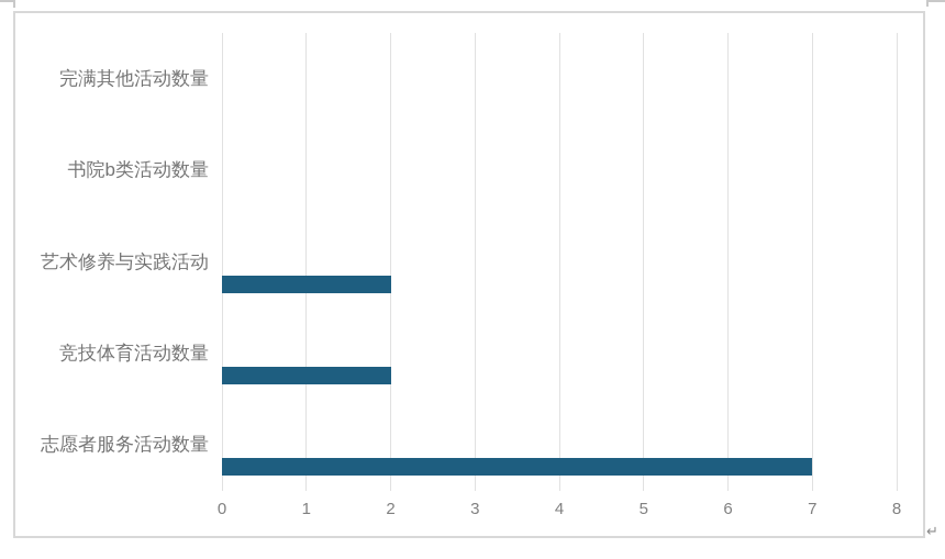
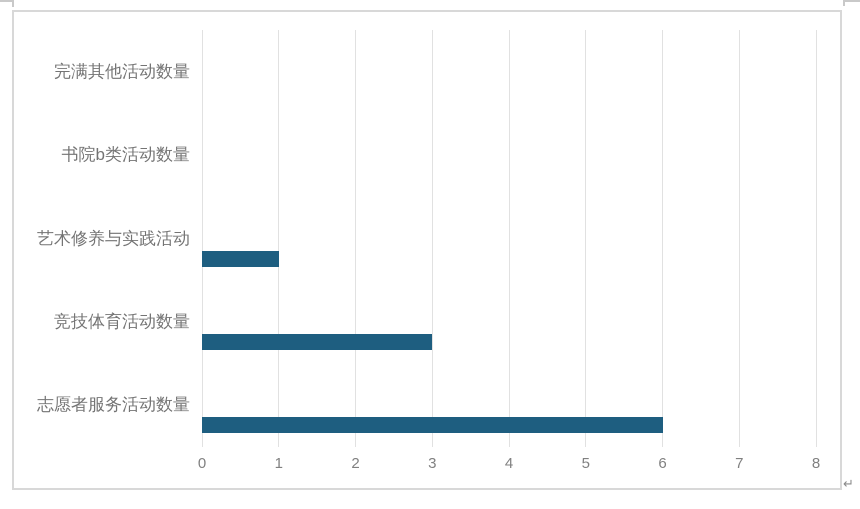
艺术修养与实践活动: 2 -> 1
竞技体育活动数量: 2 -> 3
志愿者服务活动数量: 7 -> 6
